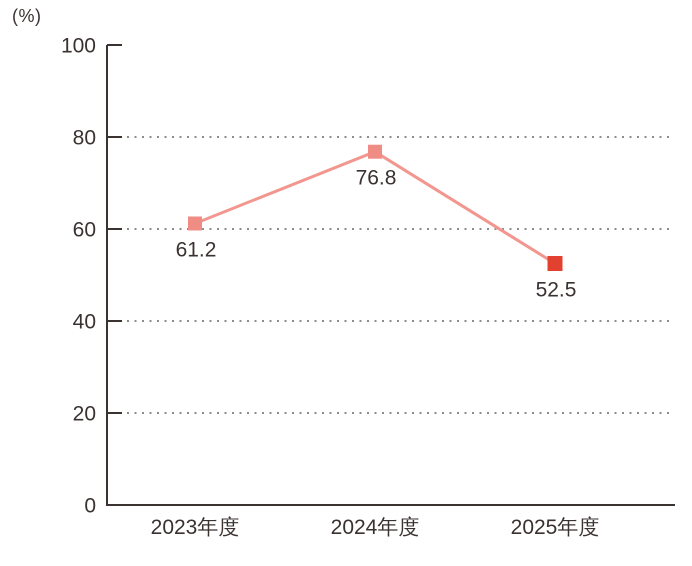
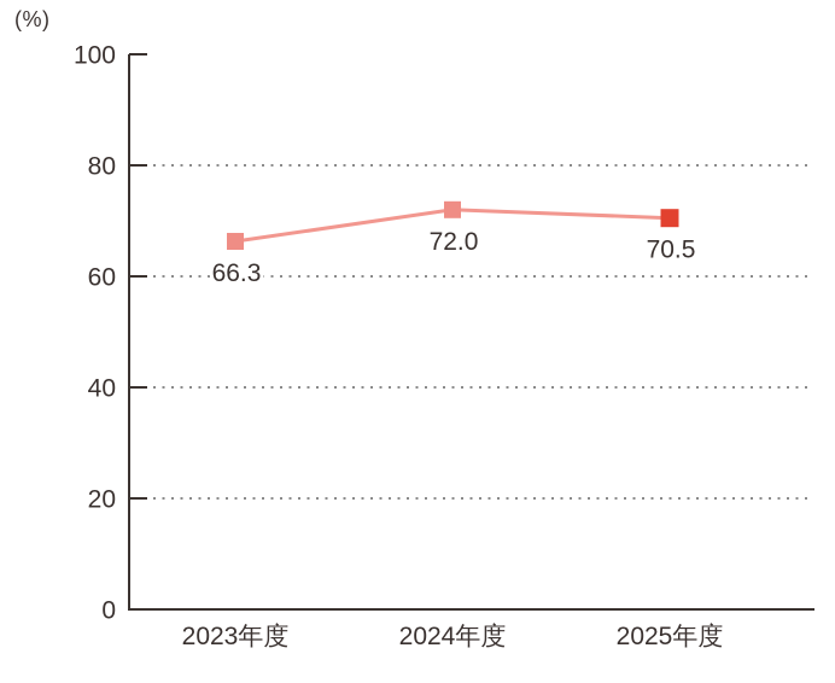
2023年度: 61.2 -> 66.3
2024年度: 76.8 -> 72.0
2025年度: 52.5 -> 70.5
